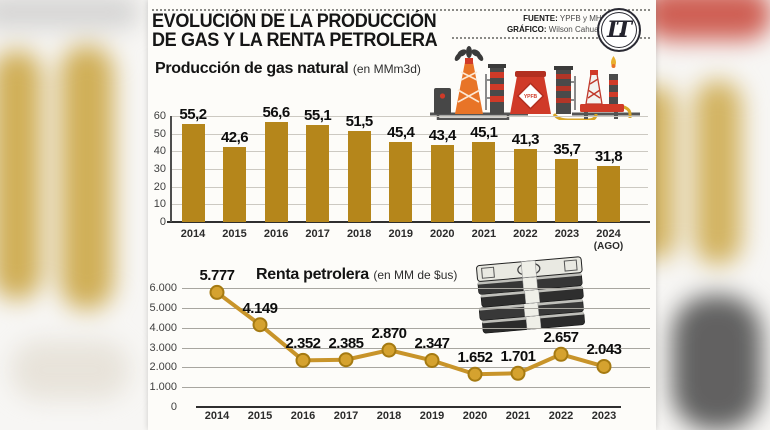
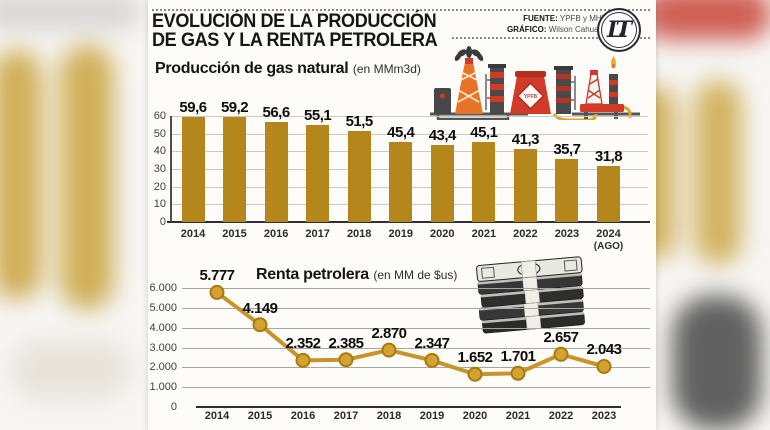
Producción de gas natural/2014: 55,2 -> 59,6
Producción de gas natural/2015: 42,6 -> 59,2
